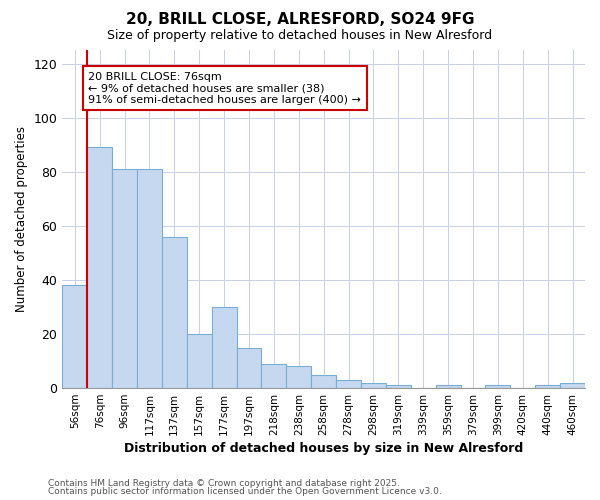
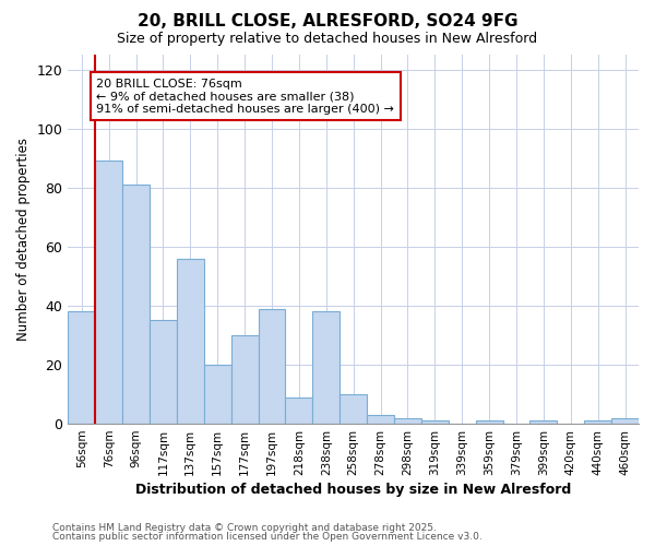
117sqm: 81 -> 35
197sqm: 15 -> 39
238sqm: 8 -> 38
258sqm: 5 -> 10
